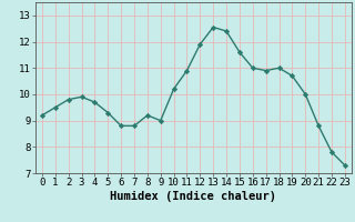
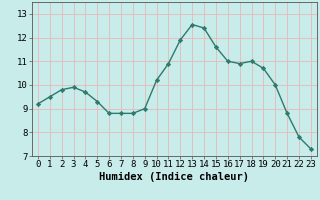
8: 9.20 -> 8.80
